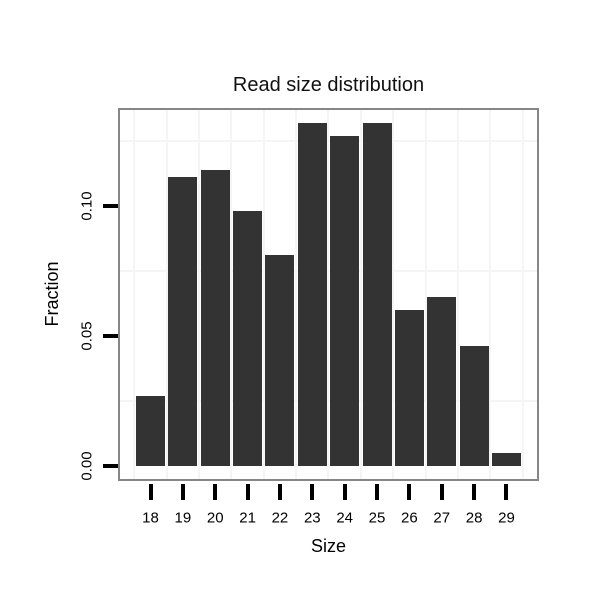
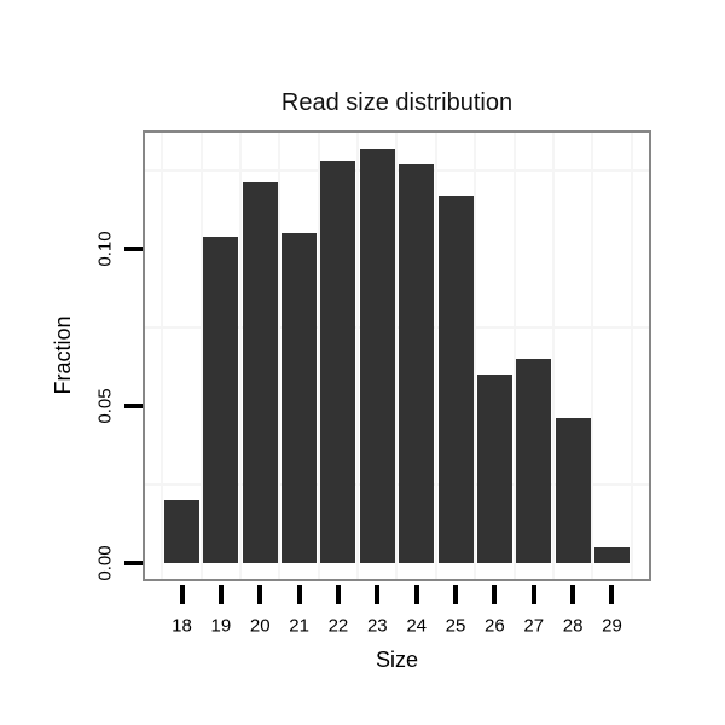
18: 0.027 -> 0.020
19: 0.111 -> 0.104
20: 0.114 -> 0.121
21: 0.098 -> 0.105
22: 0.081 -> 0.128
25: 0.132 -> 0.117
